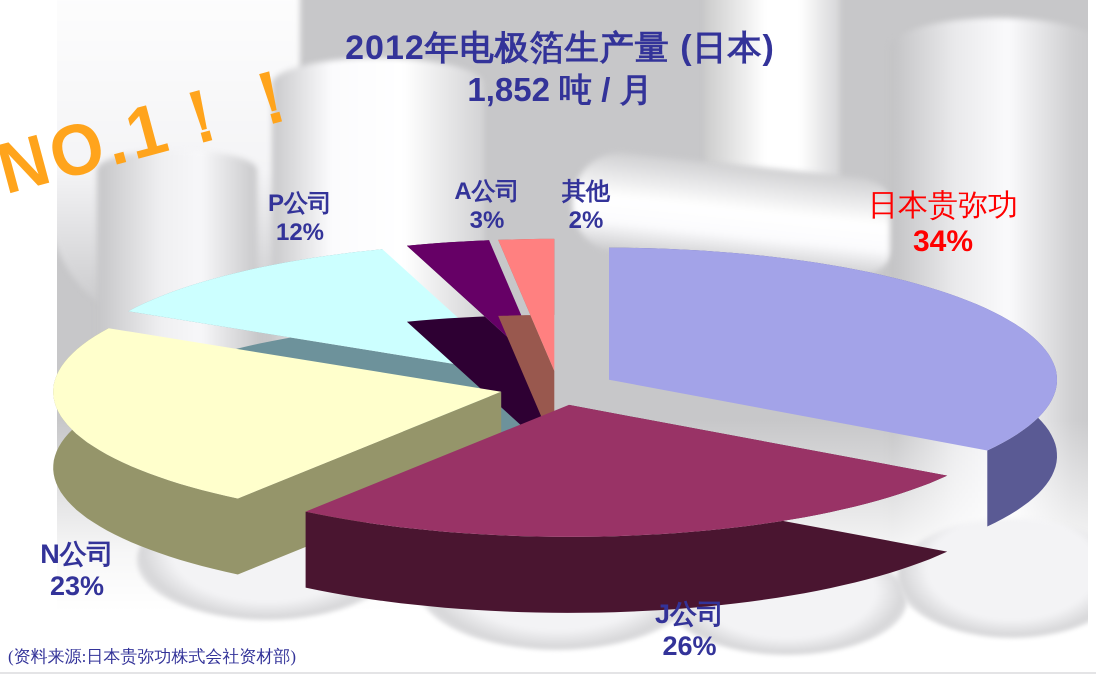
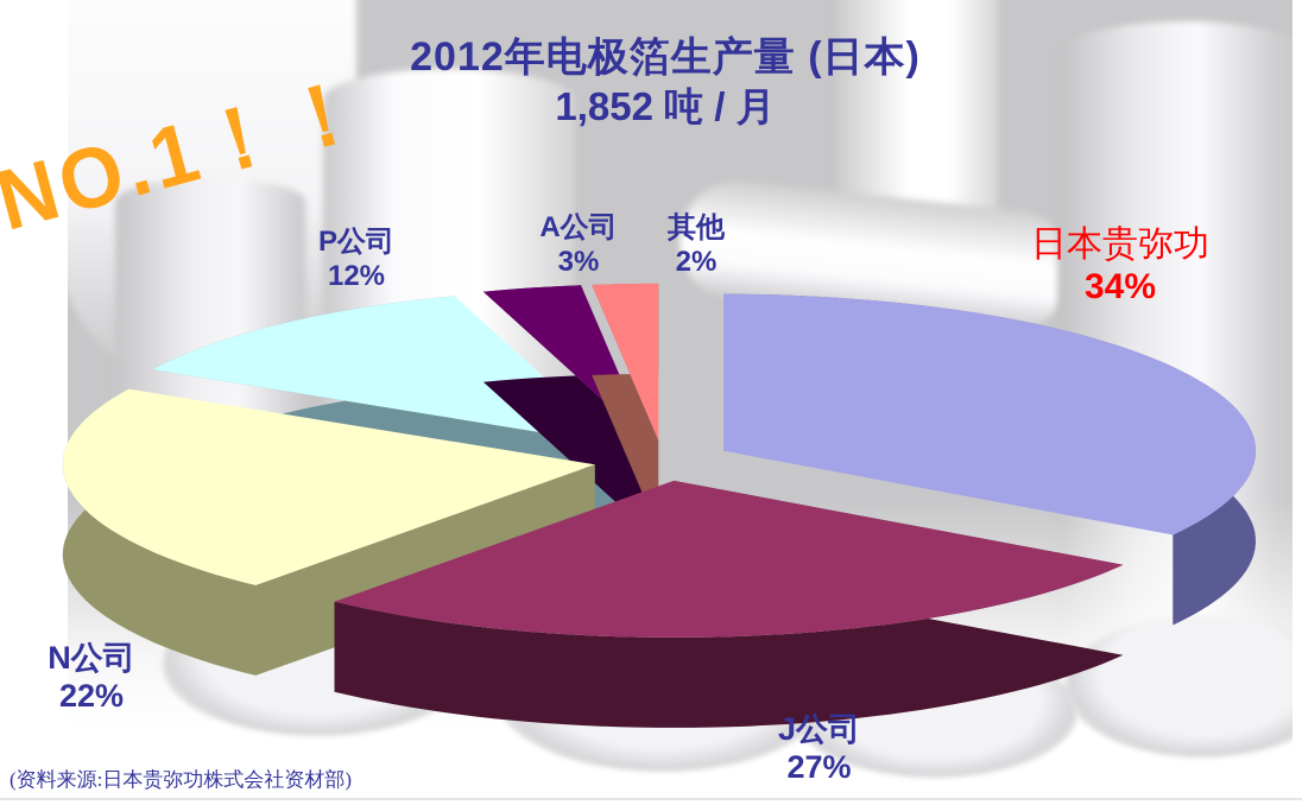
J公司: 26% -> 27%
N公司: 23% -> 22%
